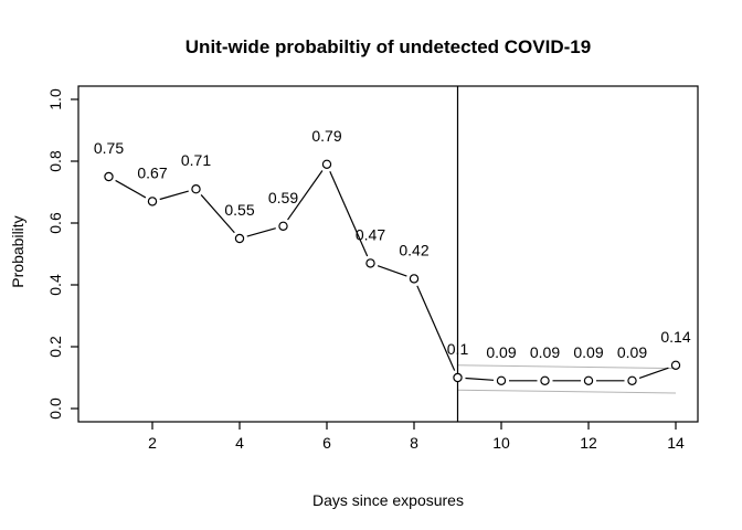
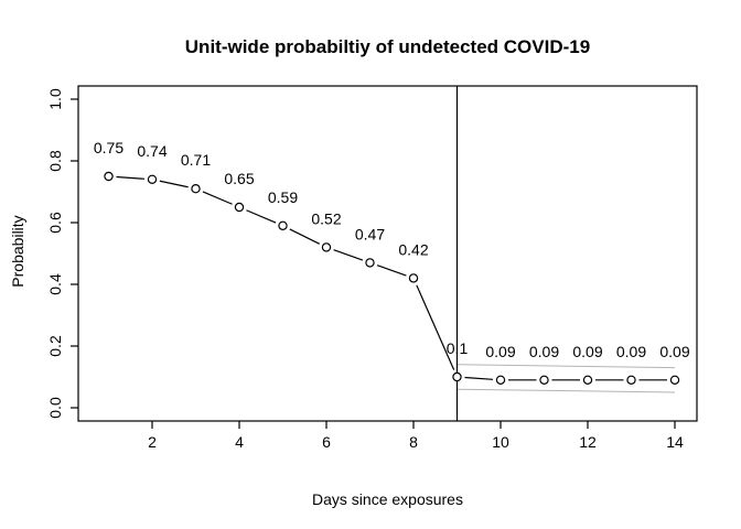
2: 0.67 -> 0.74
4: 0.55 -> 0.65
6: 0.79 -> 0.52
14: 0.14 -> 0.09
